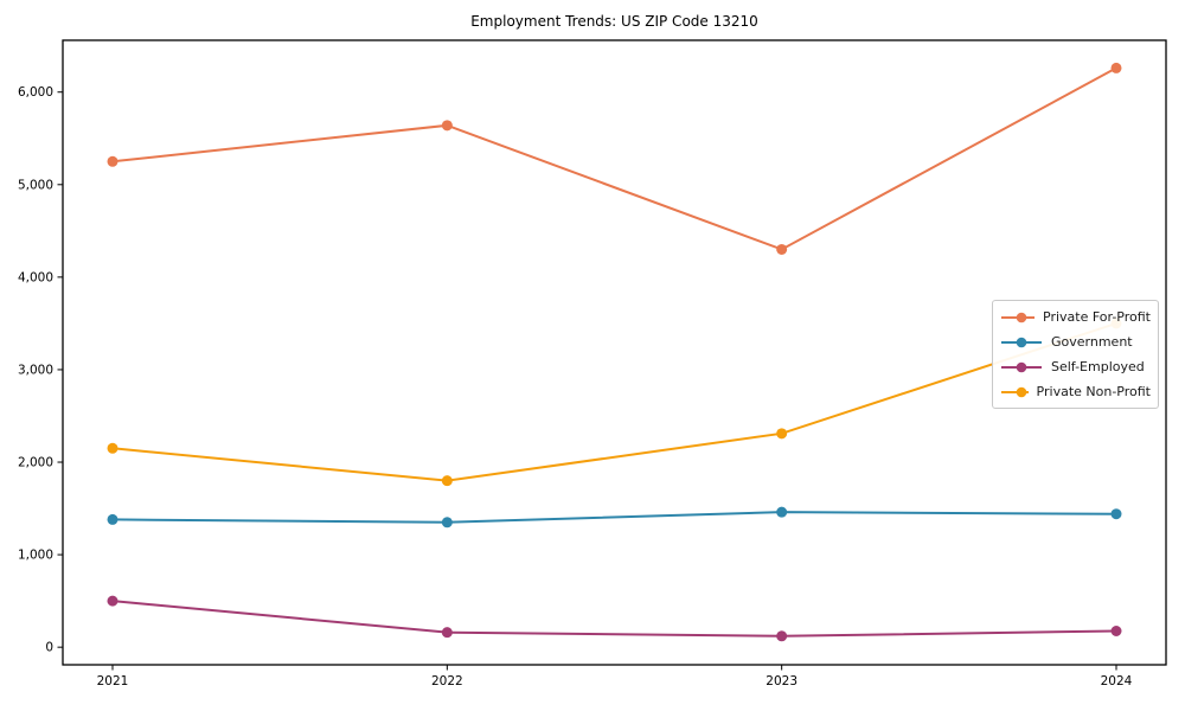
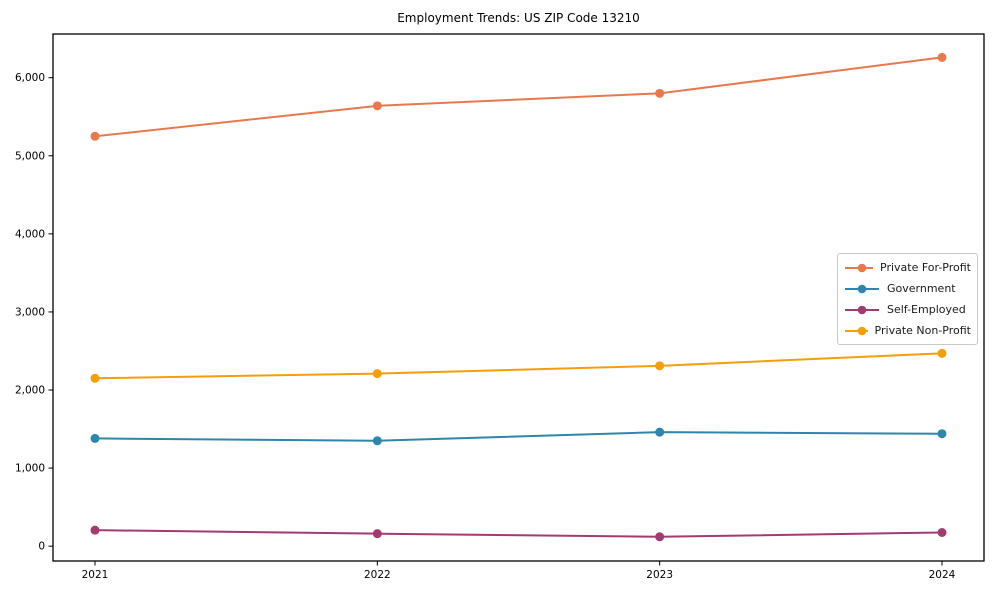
Self-Employed/2021: 500 -> 200
Private Non-Profit/2022: 1800 -> 2200
Private For-Profit/2023: 4300 -> 5800
Private Non-Profit/2024: 3500 -> 2500
